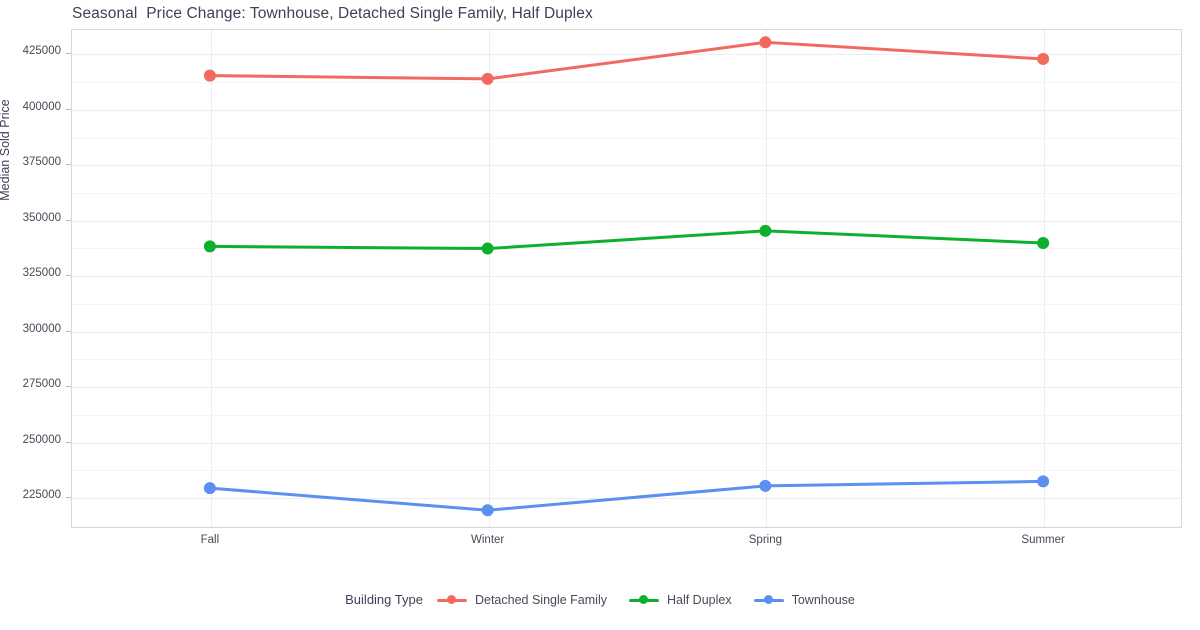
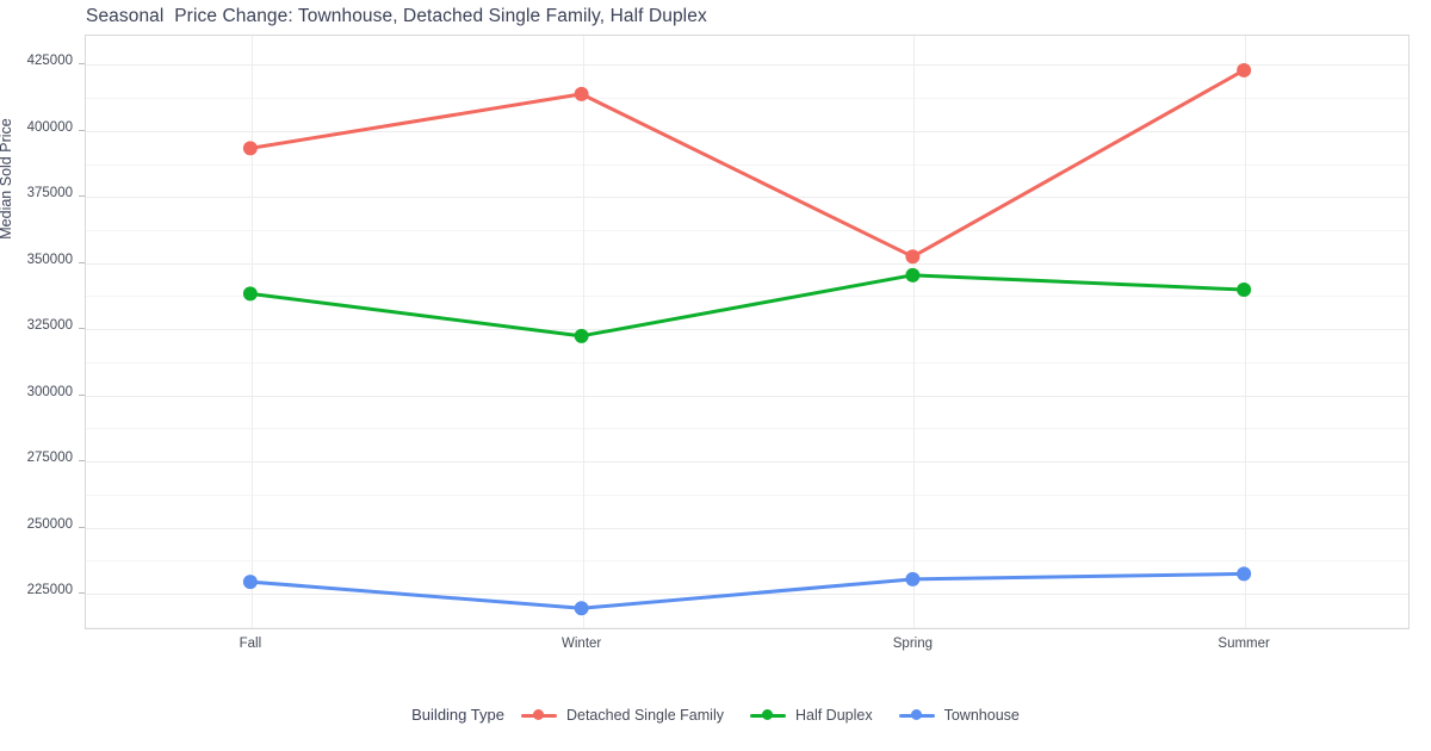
Detached Single Family/Fall: 415000 -> 393000
Half Duplex/Winter: 337000 -> 322000
Detached Single Family/Spring: 430000 -> 352000
